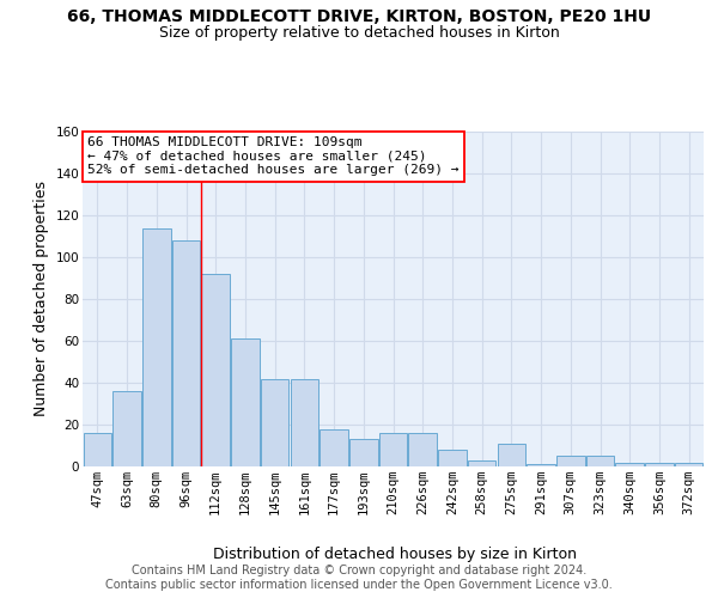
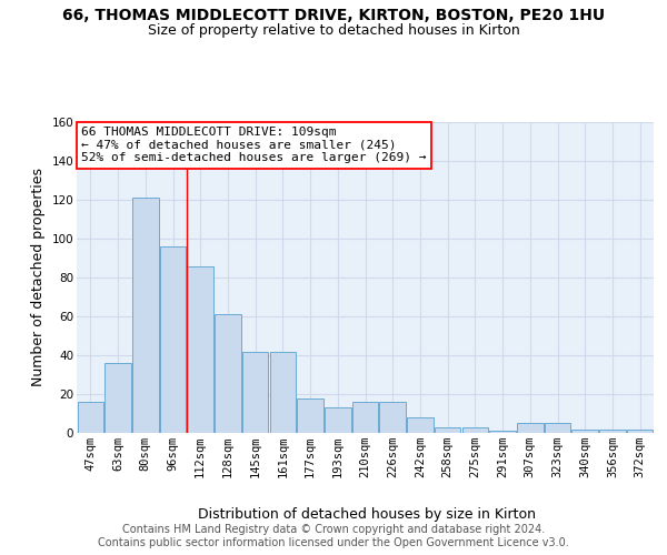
80sqm: 114 -> 121
96sqm: 108 -> 96
112sqm: 92 -> 86
275sqm: 11 -> 3
